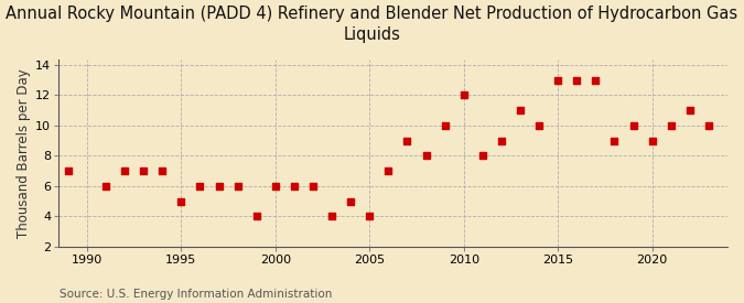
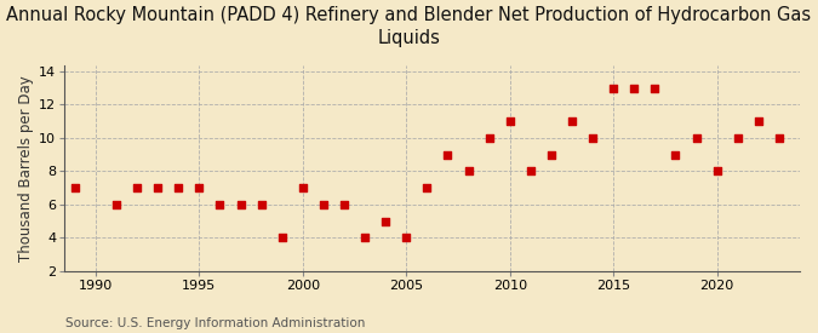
1995: 5 -> 7
2000: 6 -> 7
2010: 12 -> 11
2020: 9 -> 8
